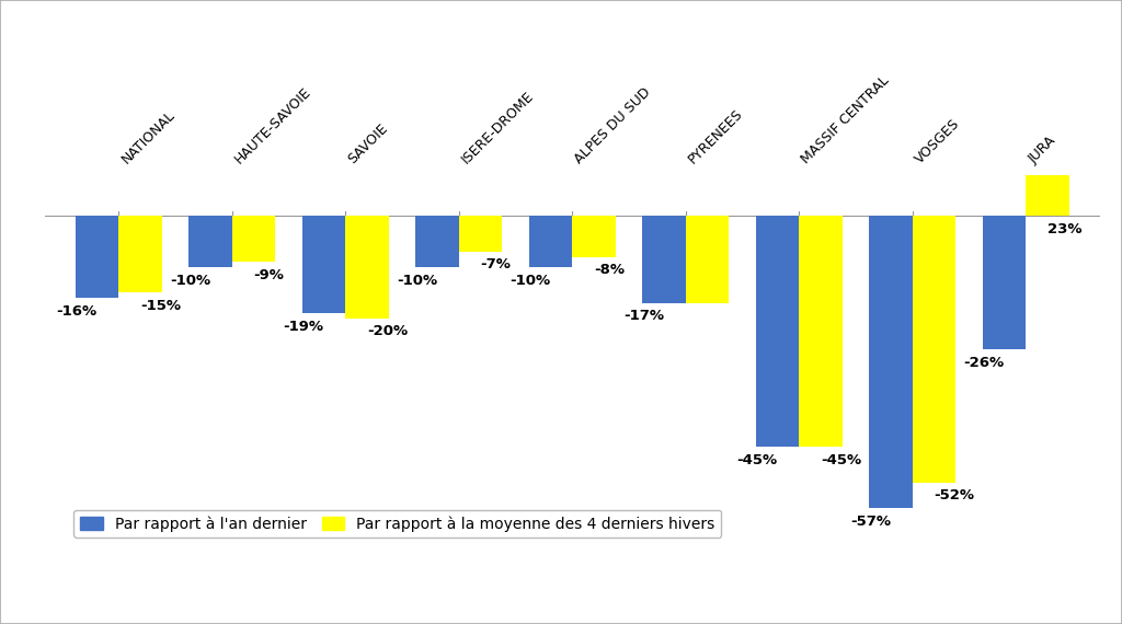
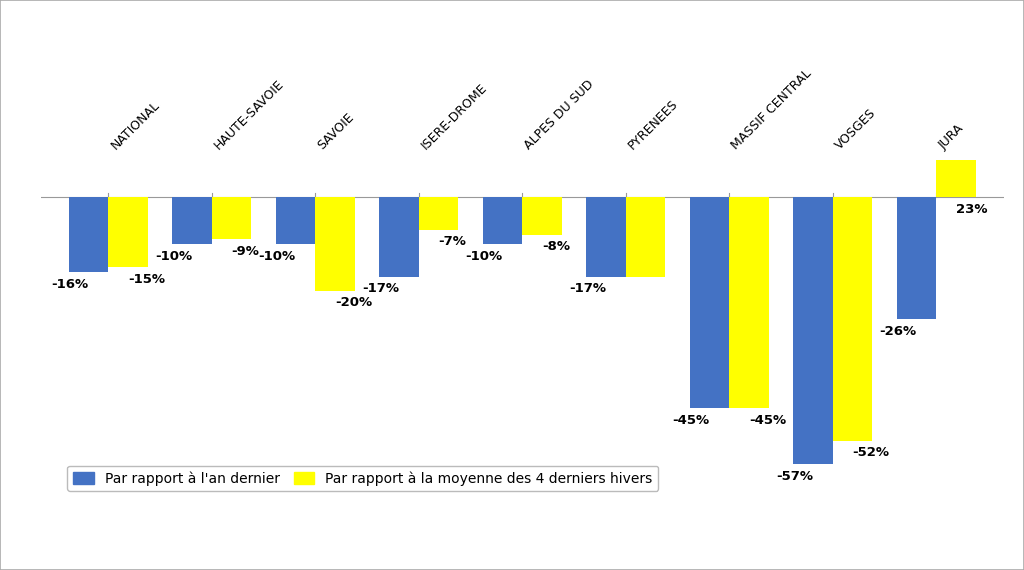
Par rapport à l'an dernier/SAVOIE: -19% -> -10%
Par rapport à l'an dernier/ISERE-DROME: -10% -> -17%
